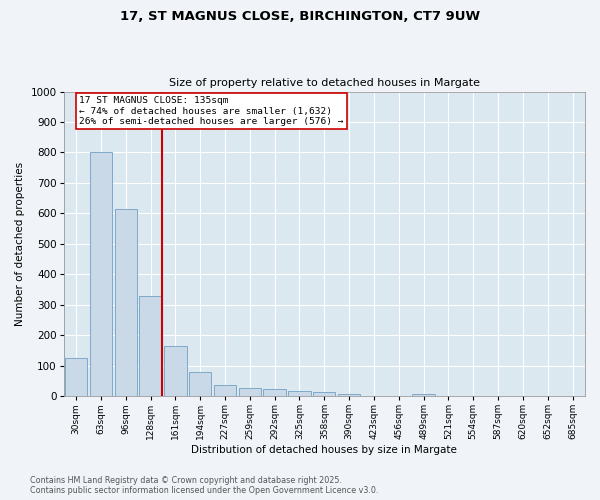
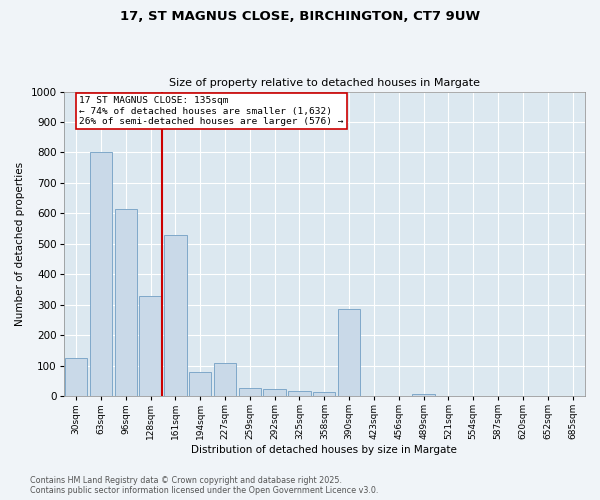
161sqm: 165 -> 530
227sqm: 38 -> 110
390sqm: 8 -> 285
